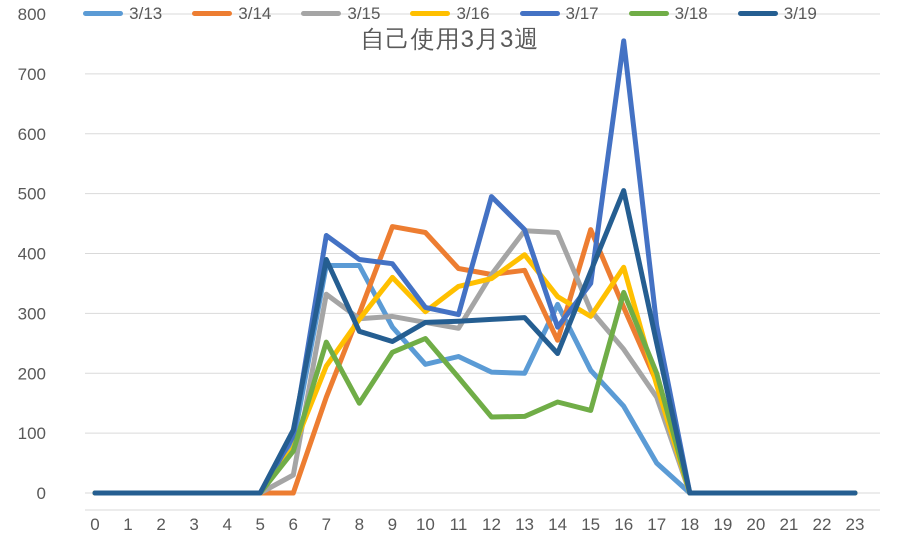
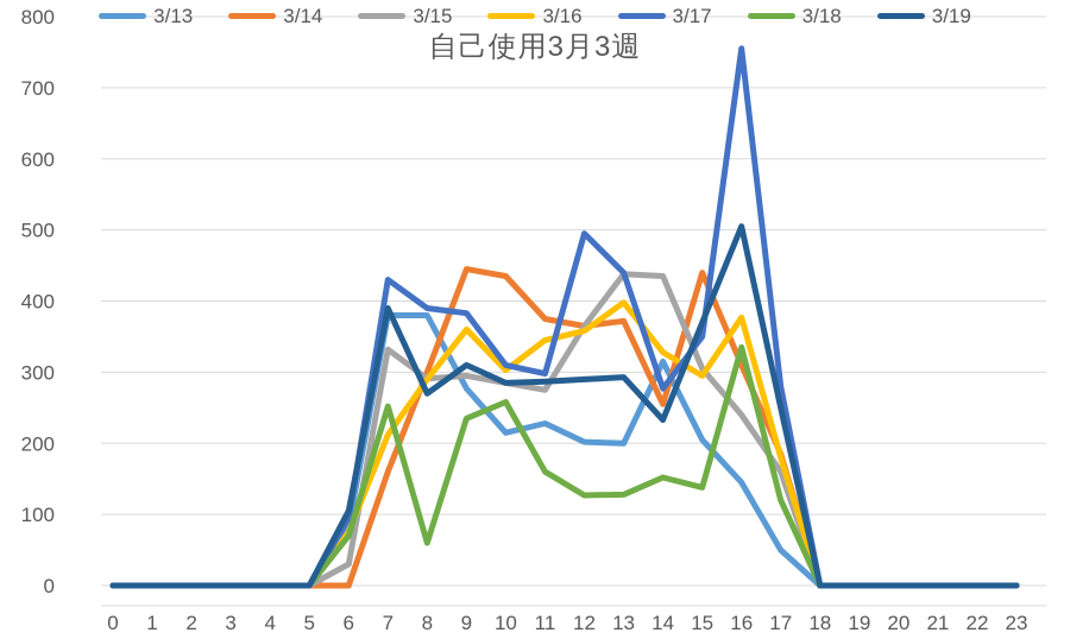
3/18/8: 150 -> 60
3/19/9: 250 -> 310
3/18/11: 190 -> 160
3/18/17: 200 -> 120
